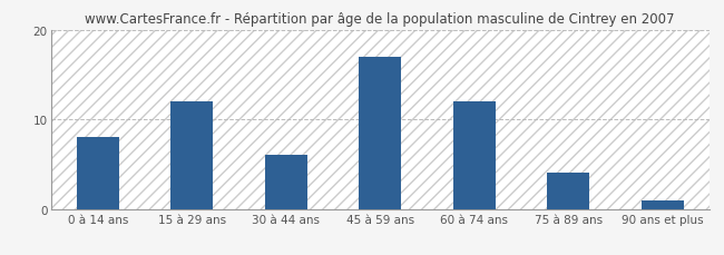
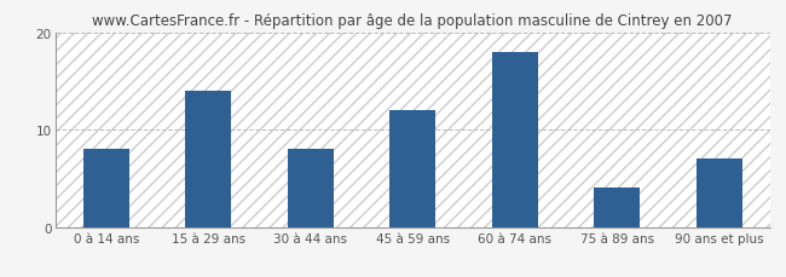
15 à 29 ans: 12 -> 14
30 à 44 ans: 6 -> 8
45 à 59 ans: 17 -> 12
60 à 74 ans: 12 -> 18
90 ans et plus: 1 -> 7
